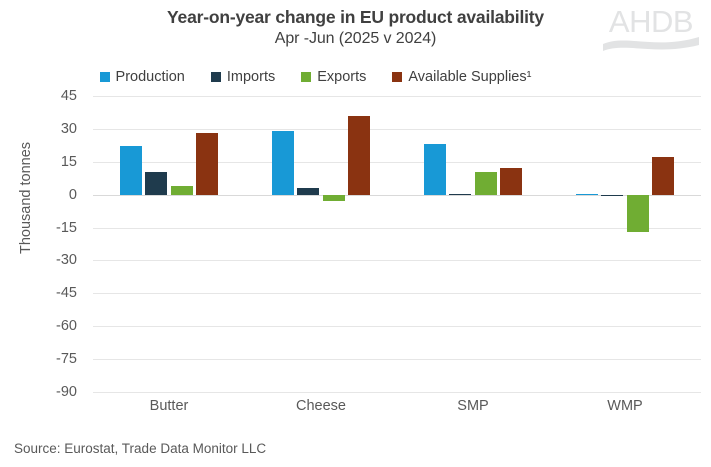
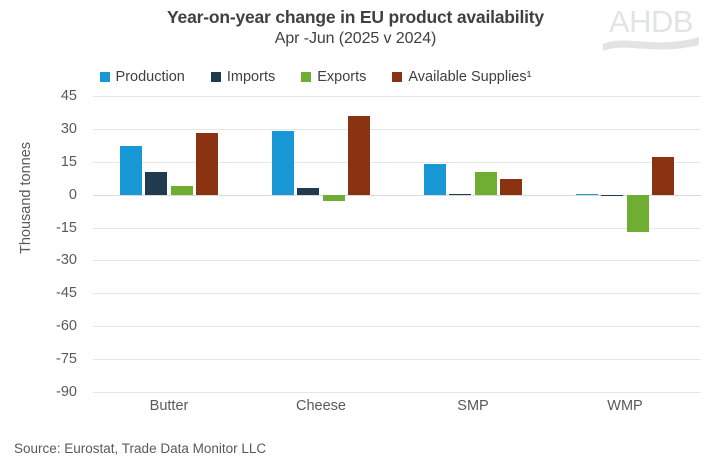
Production/SMP: 23 -> 14
Available Supplies¹/SMP: 12 -> 7
